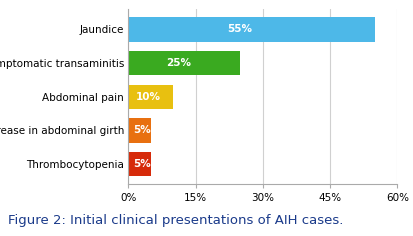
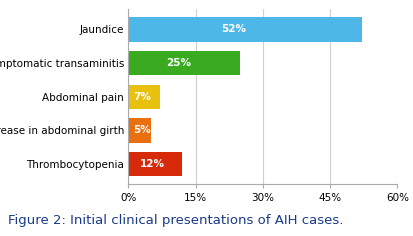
Jaundice: 55% -> 52%
Abdominal pain: 10% -> 7%
Thrombocytopenia: 5% -> 12%
